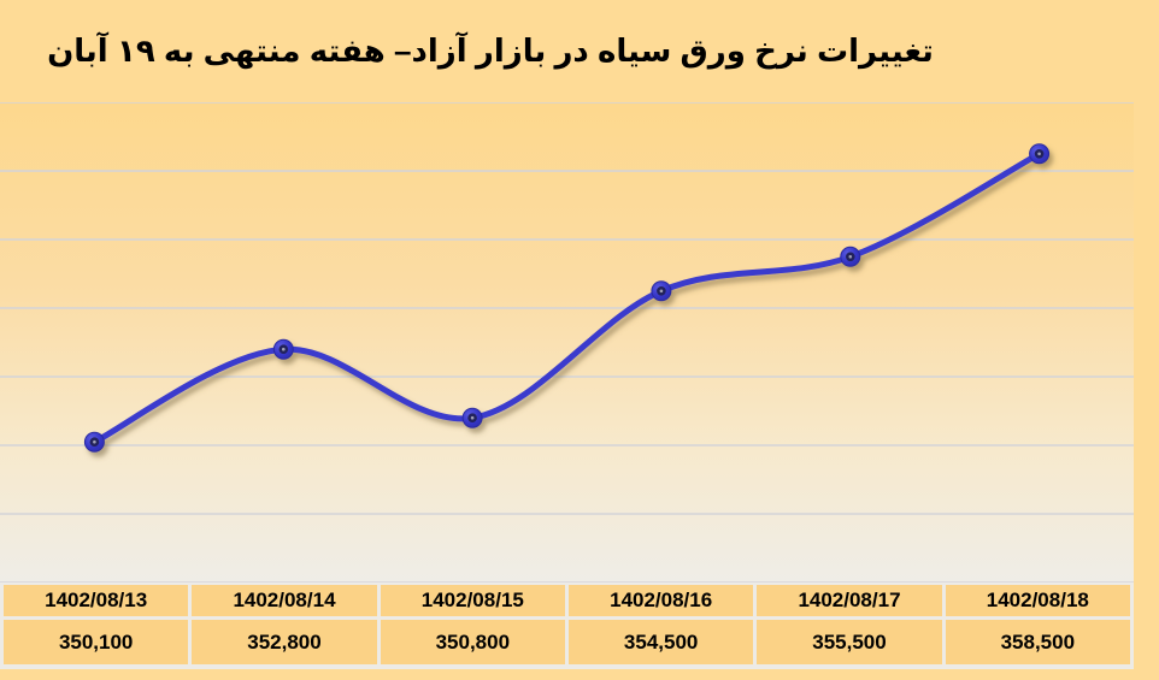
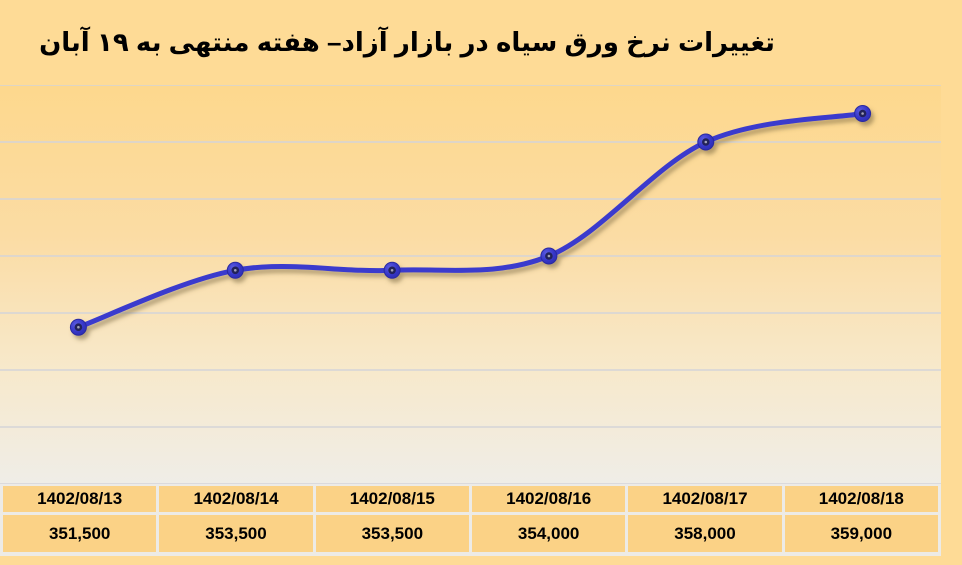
1402/08/13: 350,100 -> 351,500
1402/08/14: 352,800 -> 353,500
1402/08/15: 350,800 -> 353,500
1402/08/16: 354,500 -> 354,000
1402/08/17: 355,500 -> 358,000
1402/08/18: 358,500 -> 359,000
